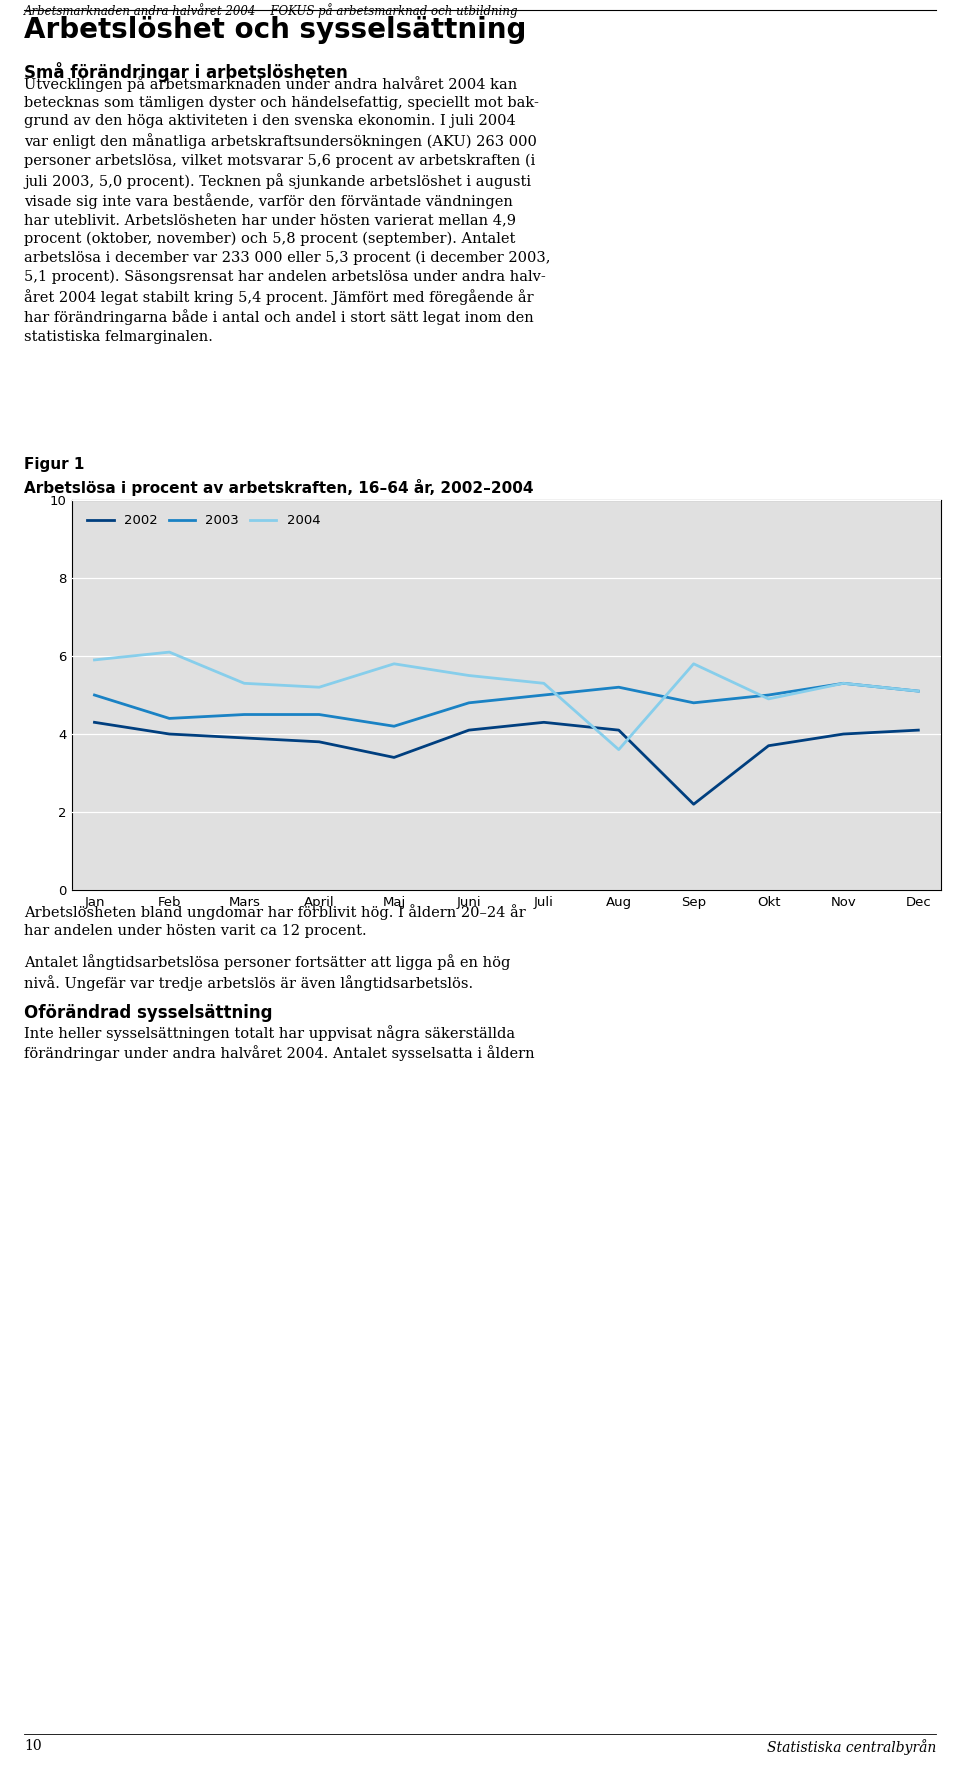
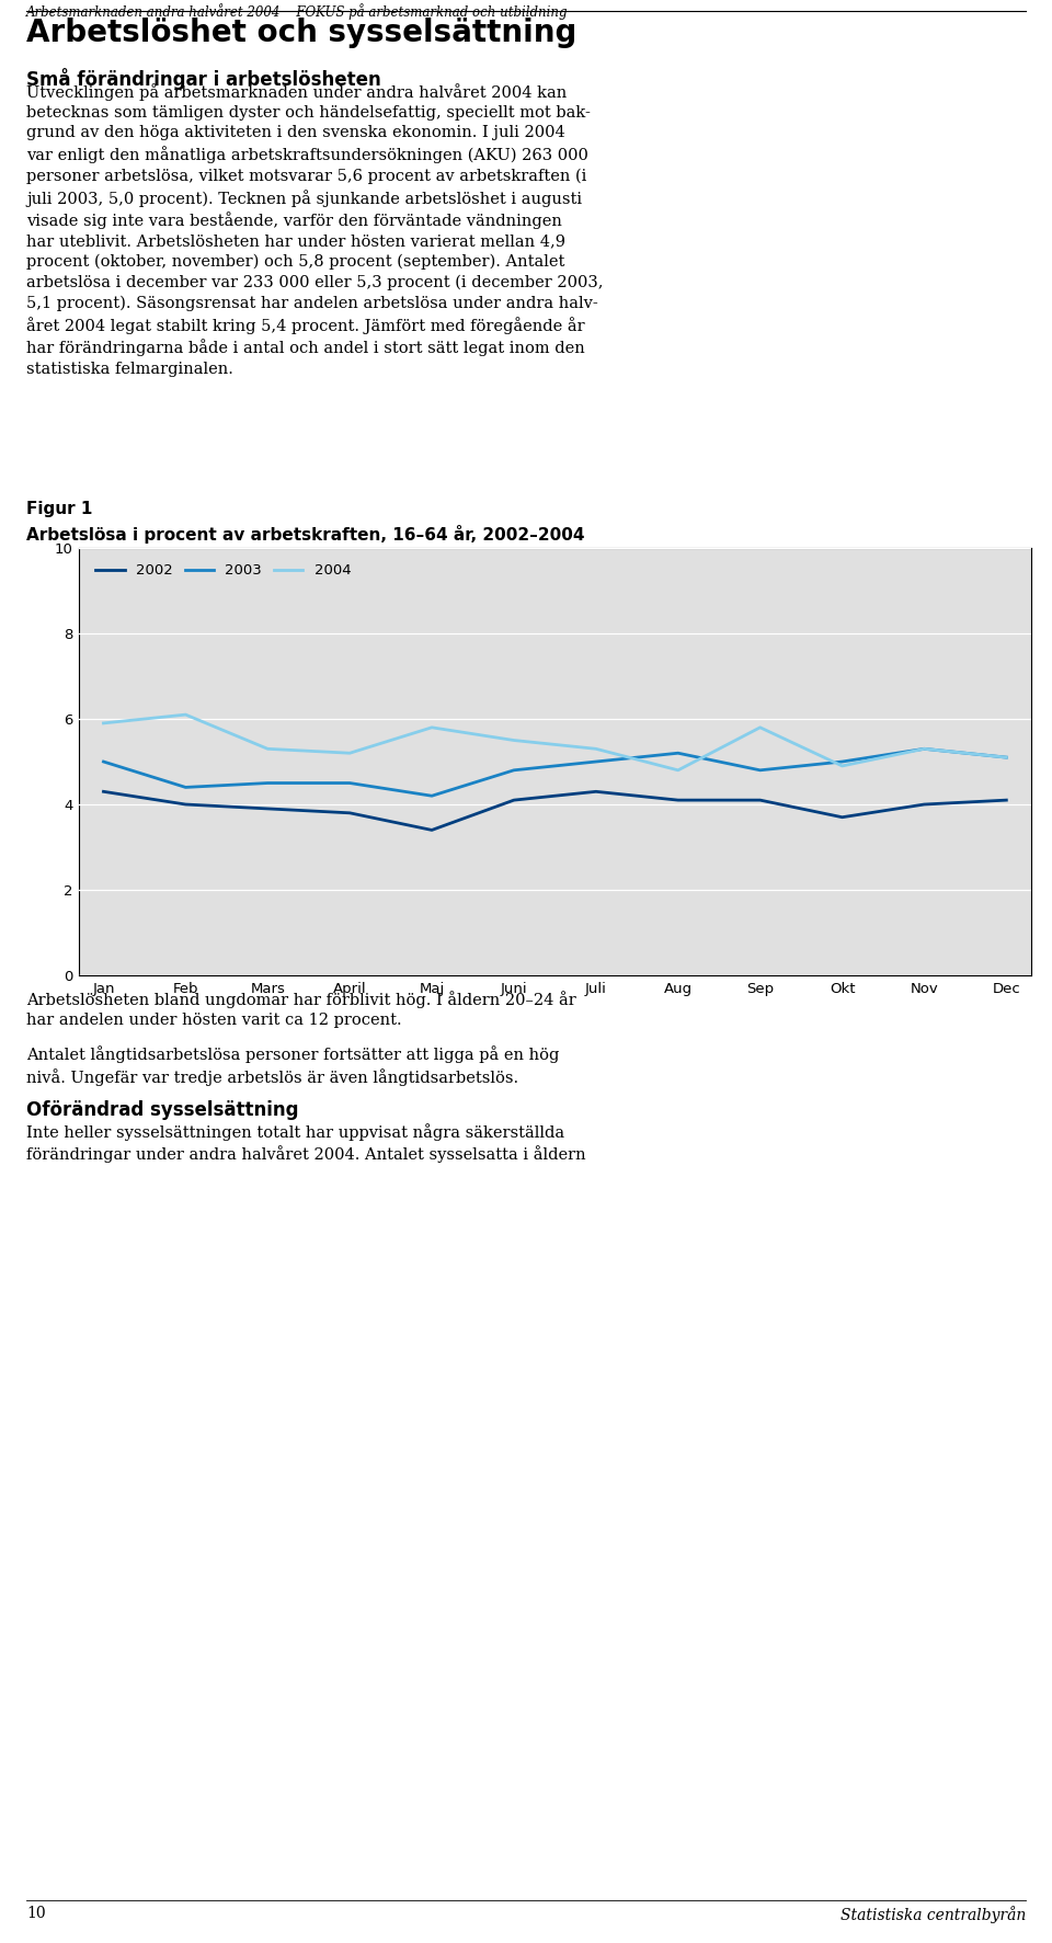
2004/Aug: 3.6 -> 4.8
2002/Sep: 2.2 -> 4.1
